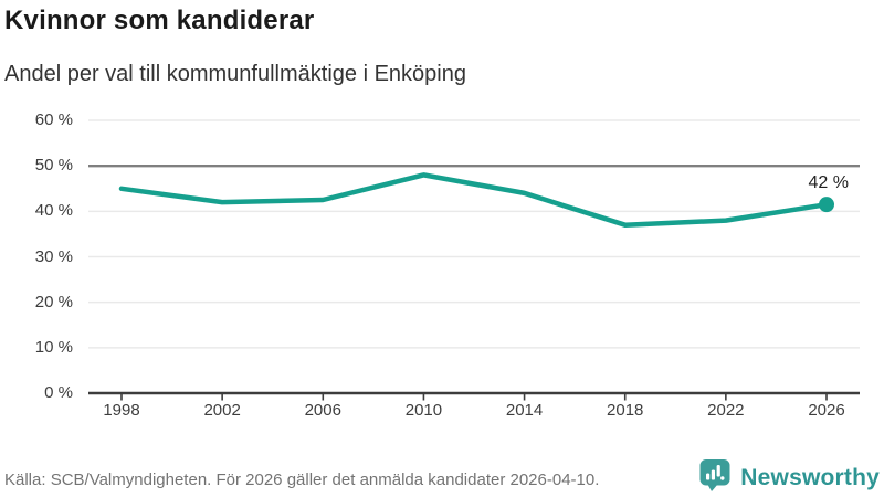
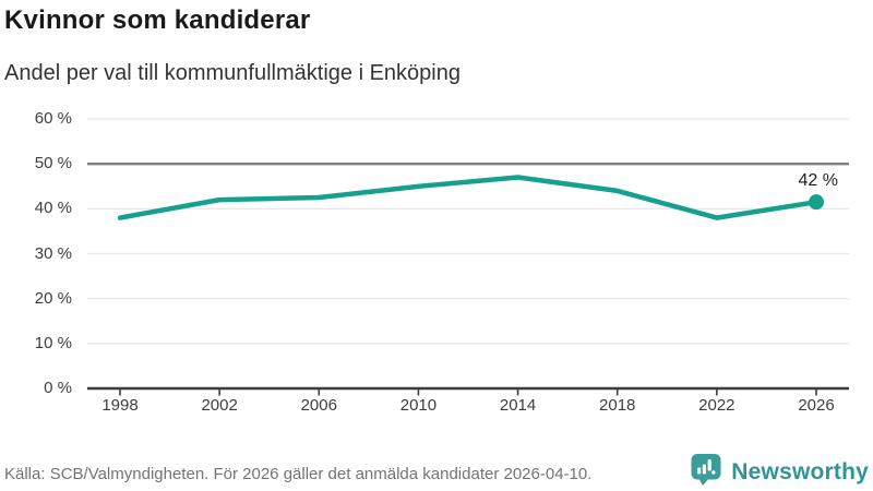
1998: 45% -> 38%
2010: 48% -> 45%
2014: 44% -> 47%
2018: 37% -> 44%
